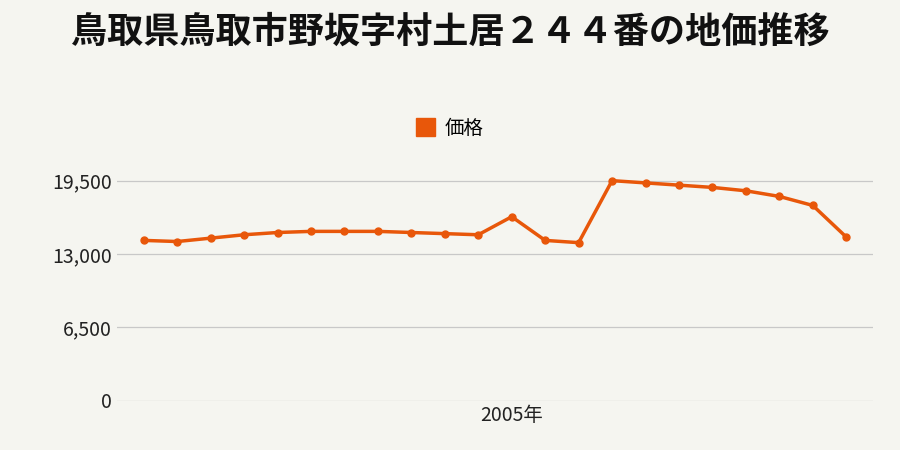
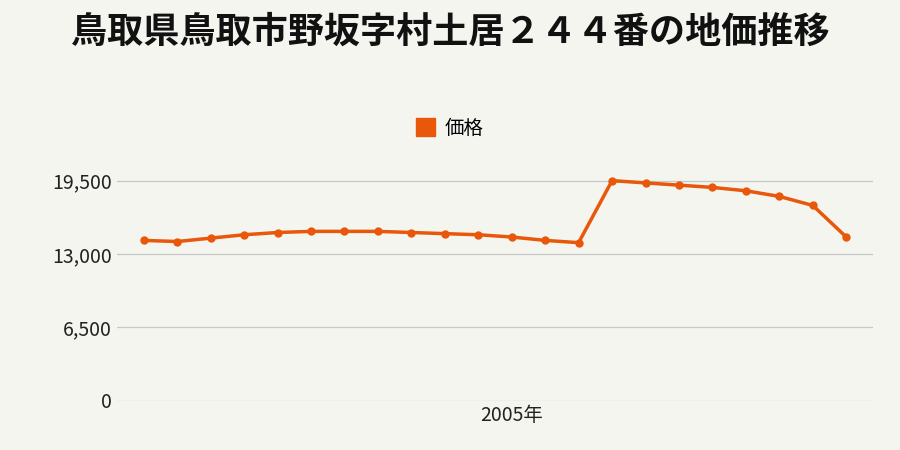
2005年: 16,300 -> 14,500
